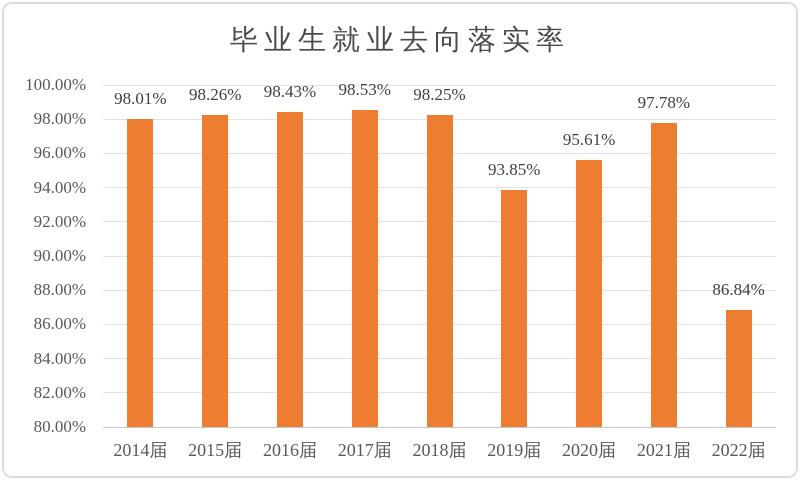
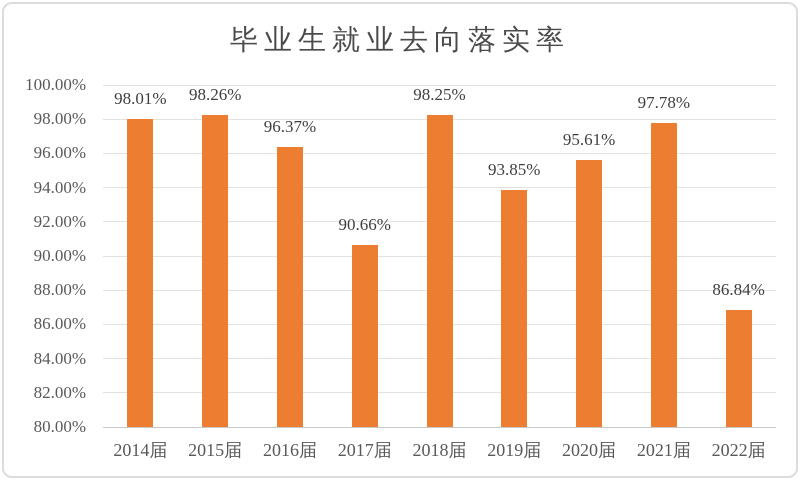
2016届: 98.43% -> 96.37%
2017届: 98.53% -> 90.66%
